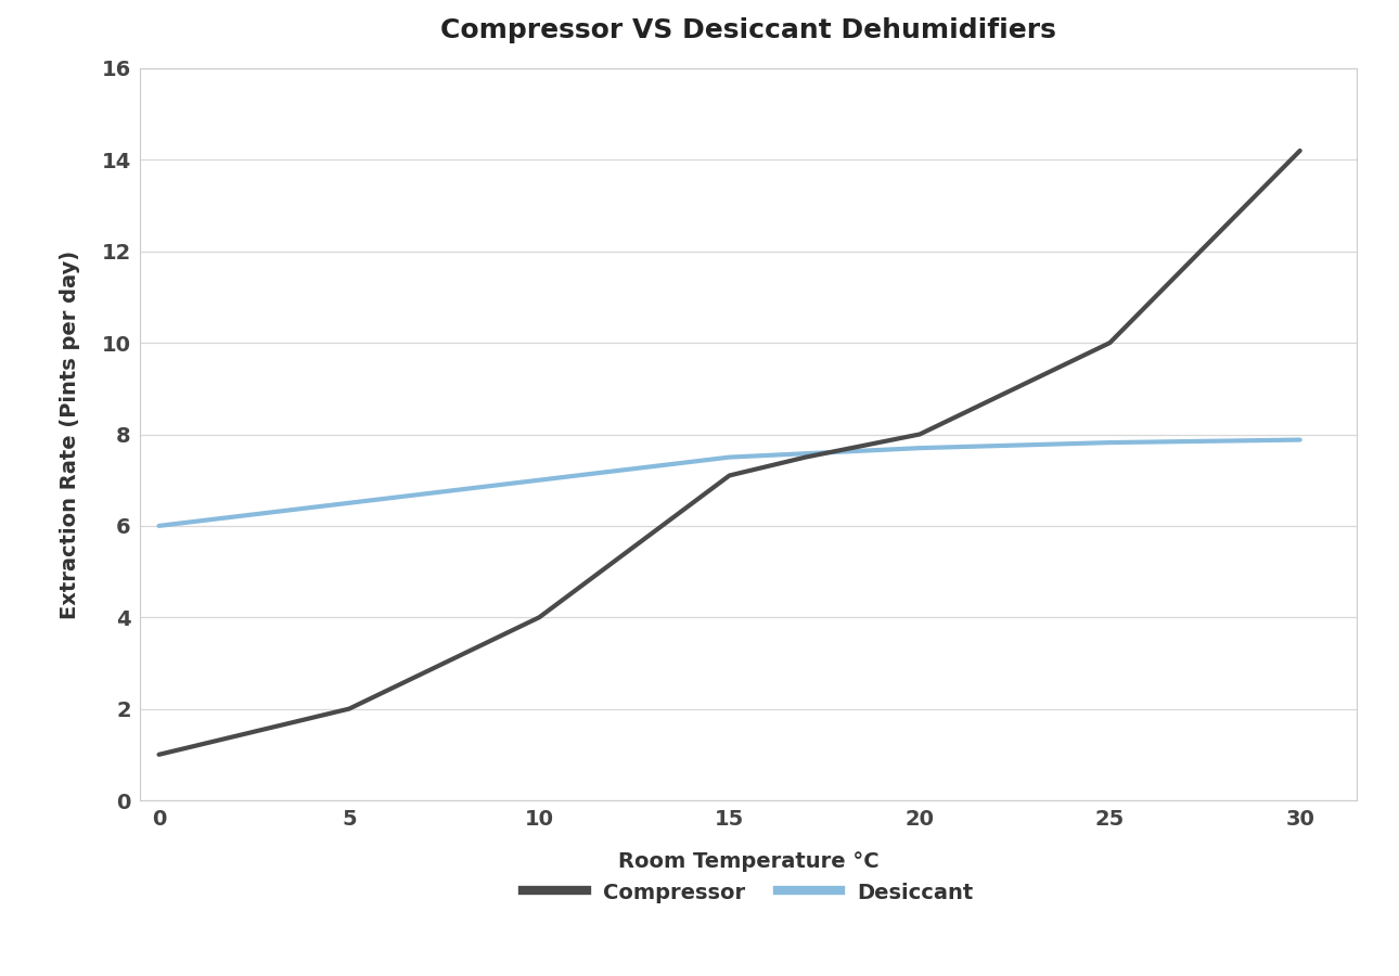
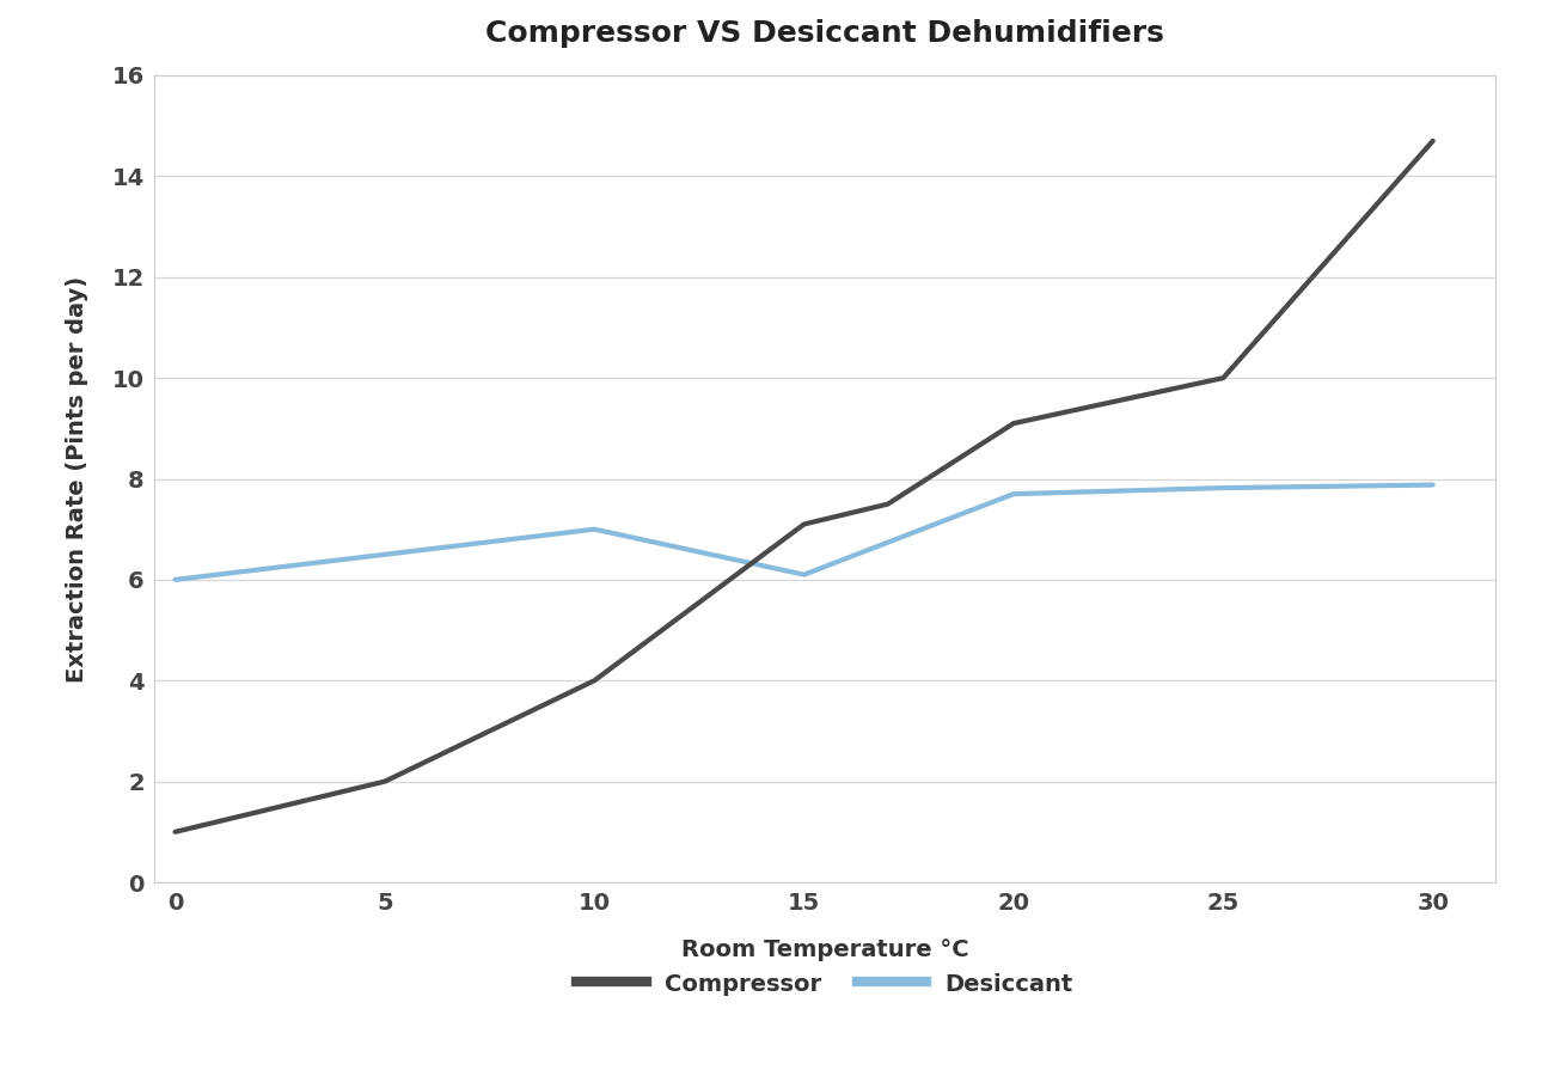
Desiccant/15: 7.50 -> 6.10
Compressor/20: 8.0 -> 9.1
Compressor/30: 14.2 -> 14.7
